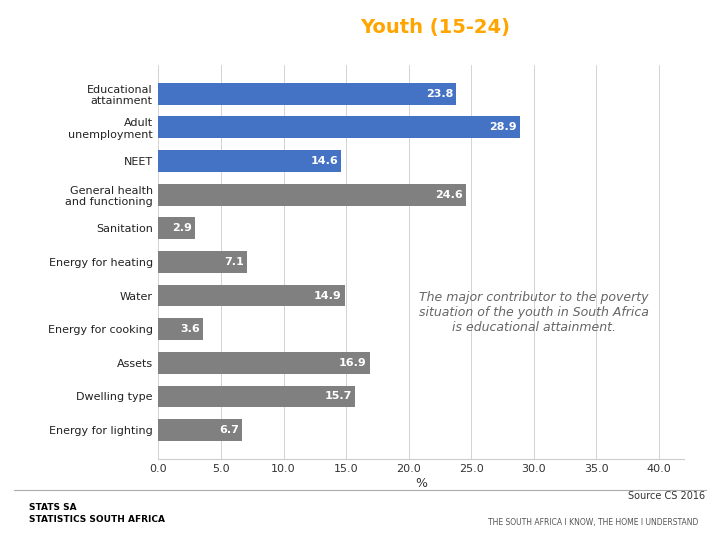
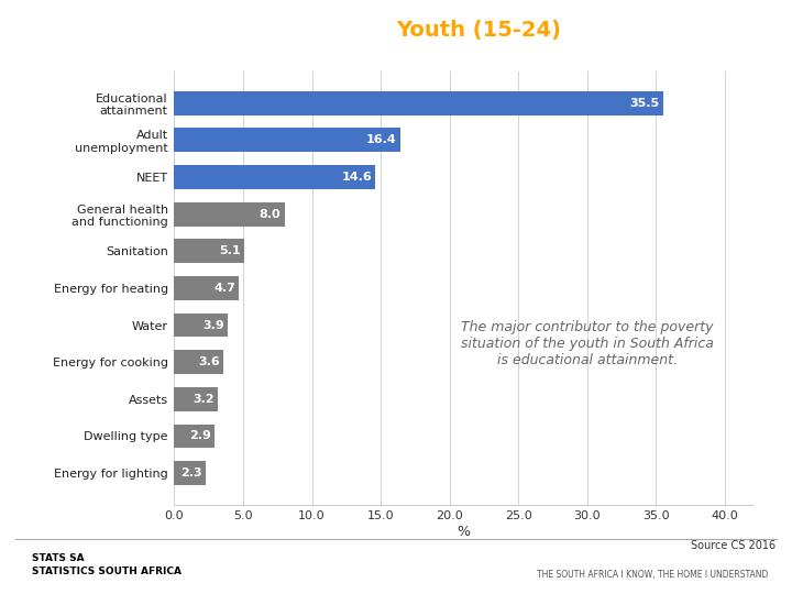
Educational attainment: 23.8 -> 35.5
Adult unemployment: 28.9 -> 16.4
General health and functioning: 24.6 -> 8.0
Sanitation: 2.9 -> 5.1
Energy for heating: 7.1 -> 4.7
Water: 14.9 -> 3.9
Assets: 16.9 -> 3.2
Dwelling type: 15.7 -> 2.9
Energy for lighting: 6.7 -> 2.3
